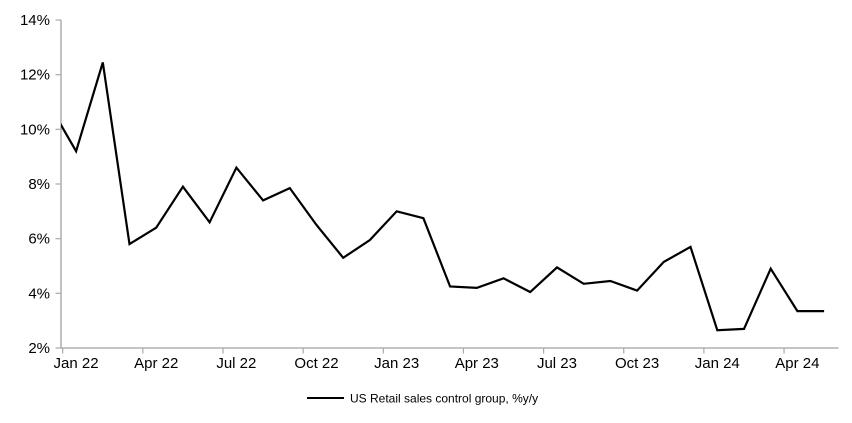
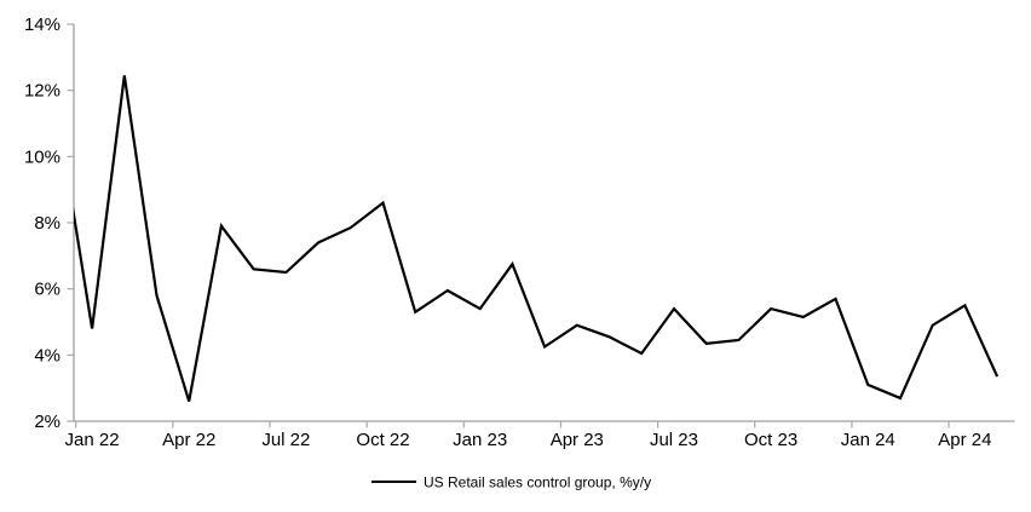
Jan 22: 9.2% -> 4.8%
Apr 22: 6.4% -> 2.6%
Jul 22: 8.6% -> 6.5%
Oct 22: 6.5% -> 8.6%
Jan 23: 7.0% -> 5.4%
Apr 23: 4.2% -> 4.9%
Jul 23: 5.0% -> 5.4%
Oct 23: 4.1% -> 5.4%
Jan 24: 2.6% -> 3.1%
Apr 24: 3.4% -> 5.5%
